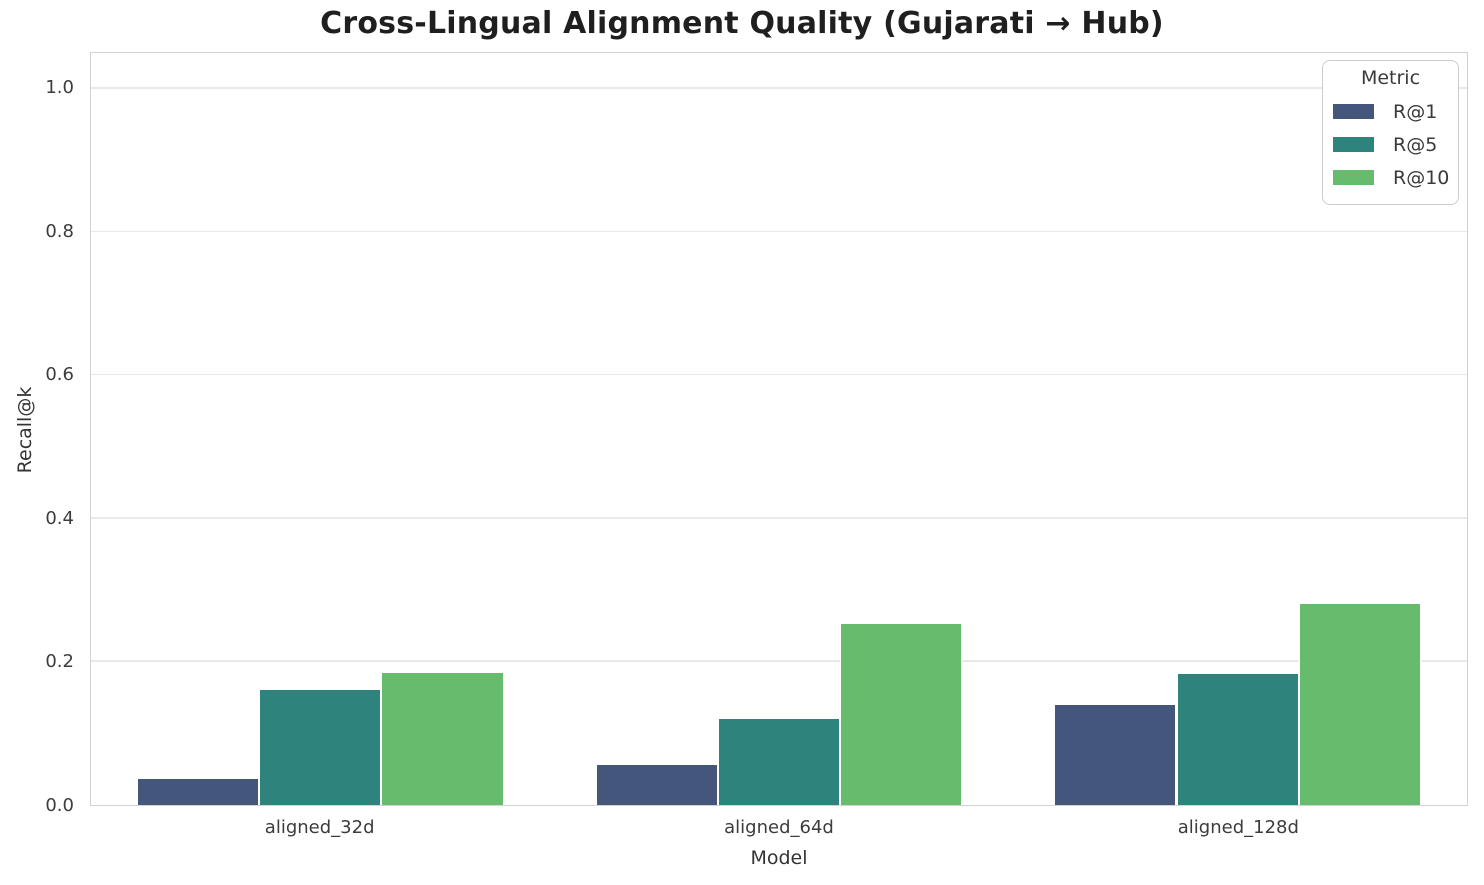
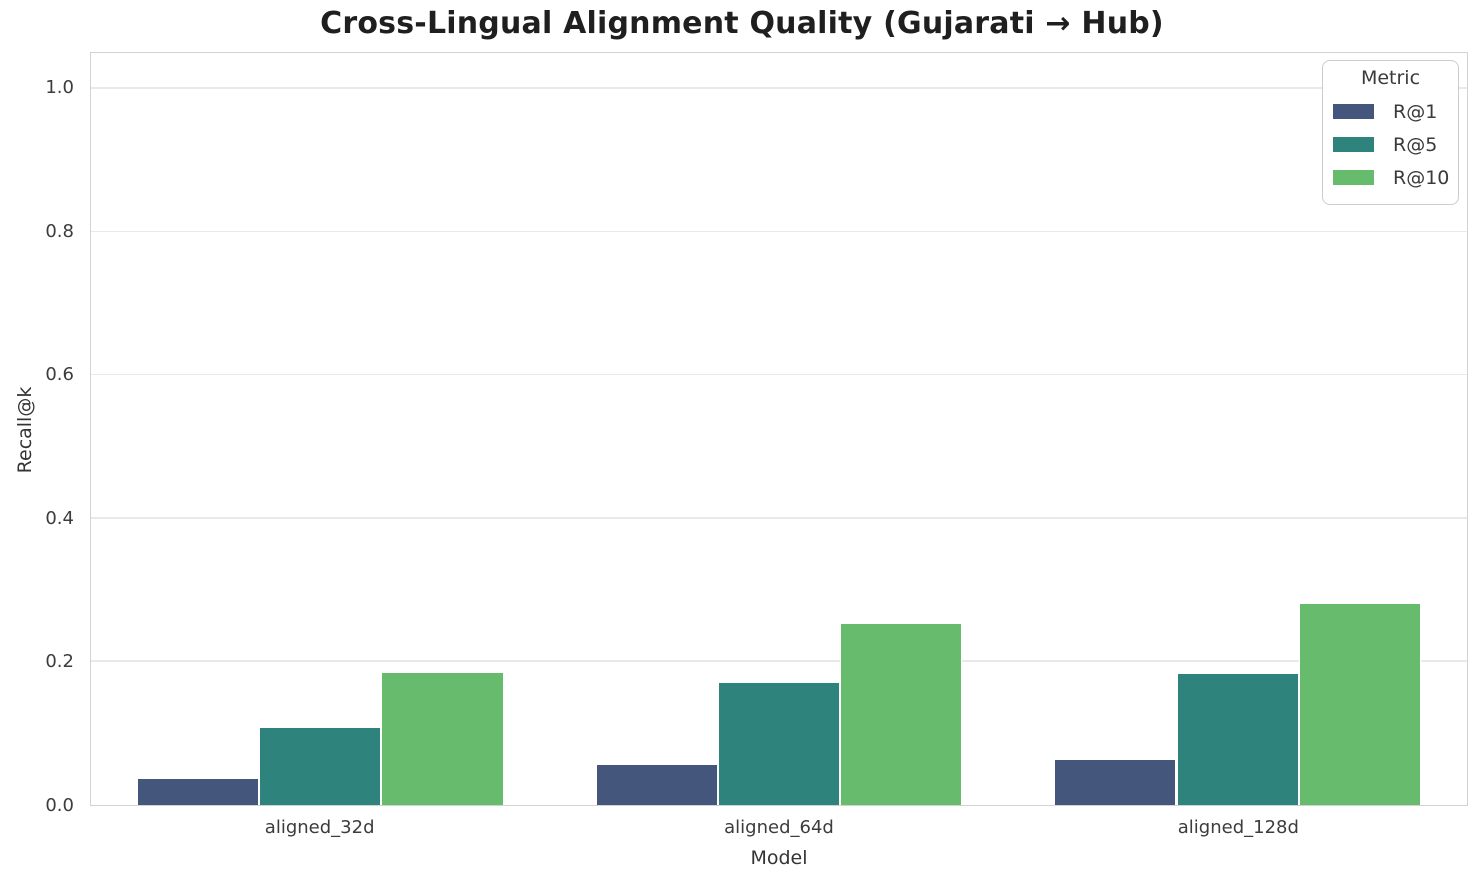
R@5/aligned_32d: 0.16 -> 0.11
R@5/aligned_64d: 0.12 -> 0.17
R@1/aligned_128d: 0.14 -> 0.06
